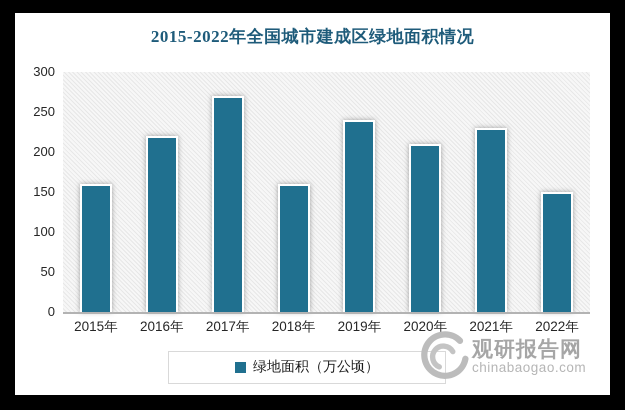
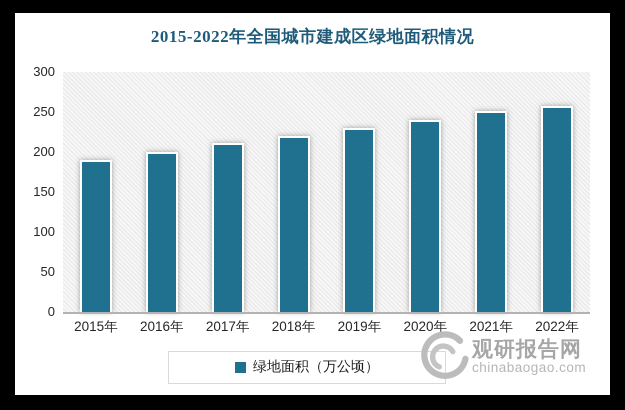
2015年: 160 -> 190
2016年: 220 -> 200
2017年: 270 -> 210
2018年: 160 -> 220
2019年: 240 -> 230
2020年: 210 -> 240
2021年: 230 -> 250
2022年: 150 -> 260
